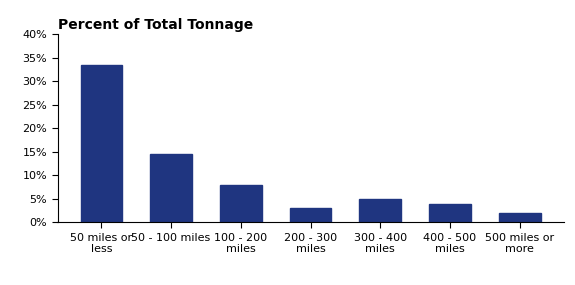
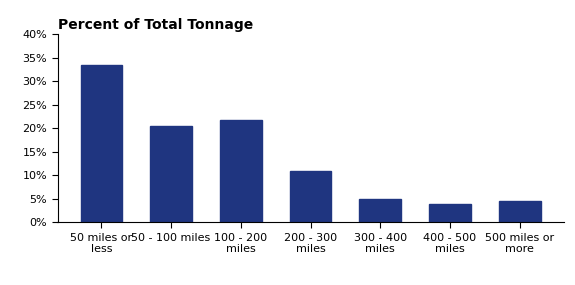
50 - 100 miles: 14.5% -> 20.5%
100 - 200 miles: 8.0% -> 21.8%
200 - 300 miles: 3.0% -> 11.0%
500 miles or more: 2.0% -> 4.5%
